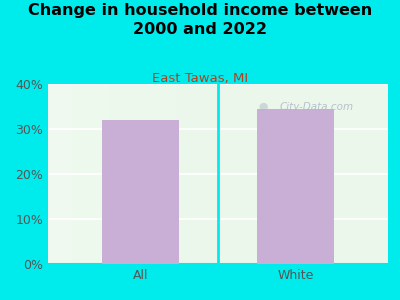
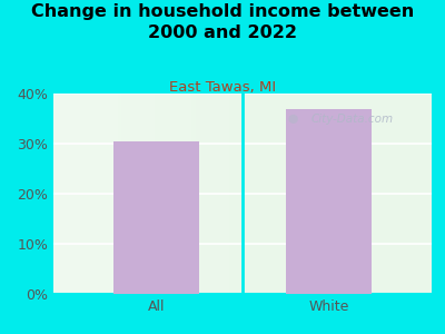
All: 32.0% -> 30.5%
White: 34.5% -> 37.0%
